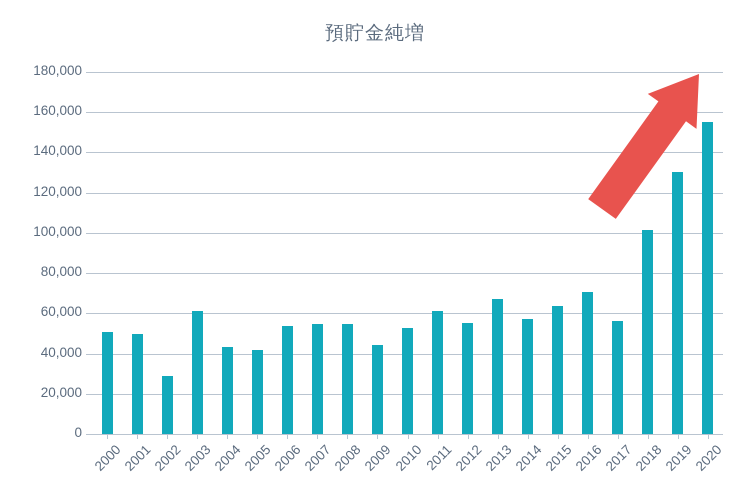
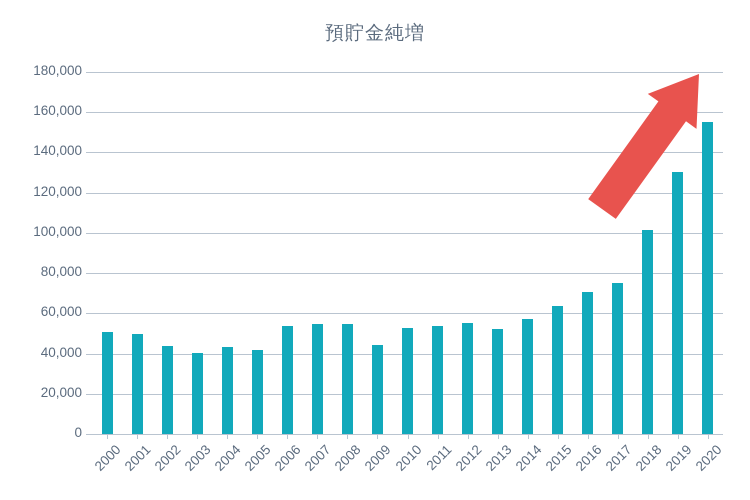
2002: 29000 -> 44000
2003: 61000 -> 40000
2011: 61000 -> 54000
2013: 67000 -> 52000
2017: 56000 -> 75000
